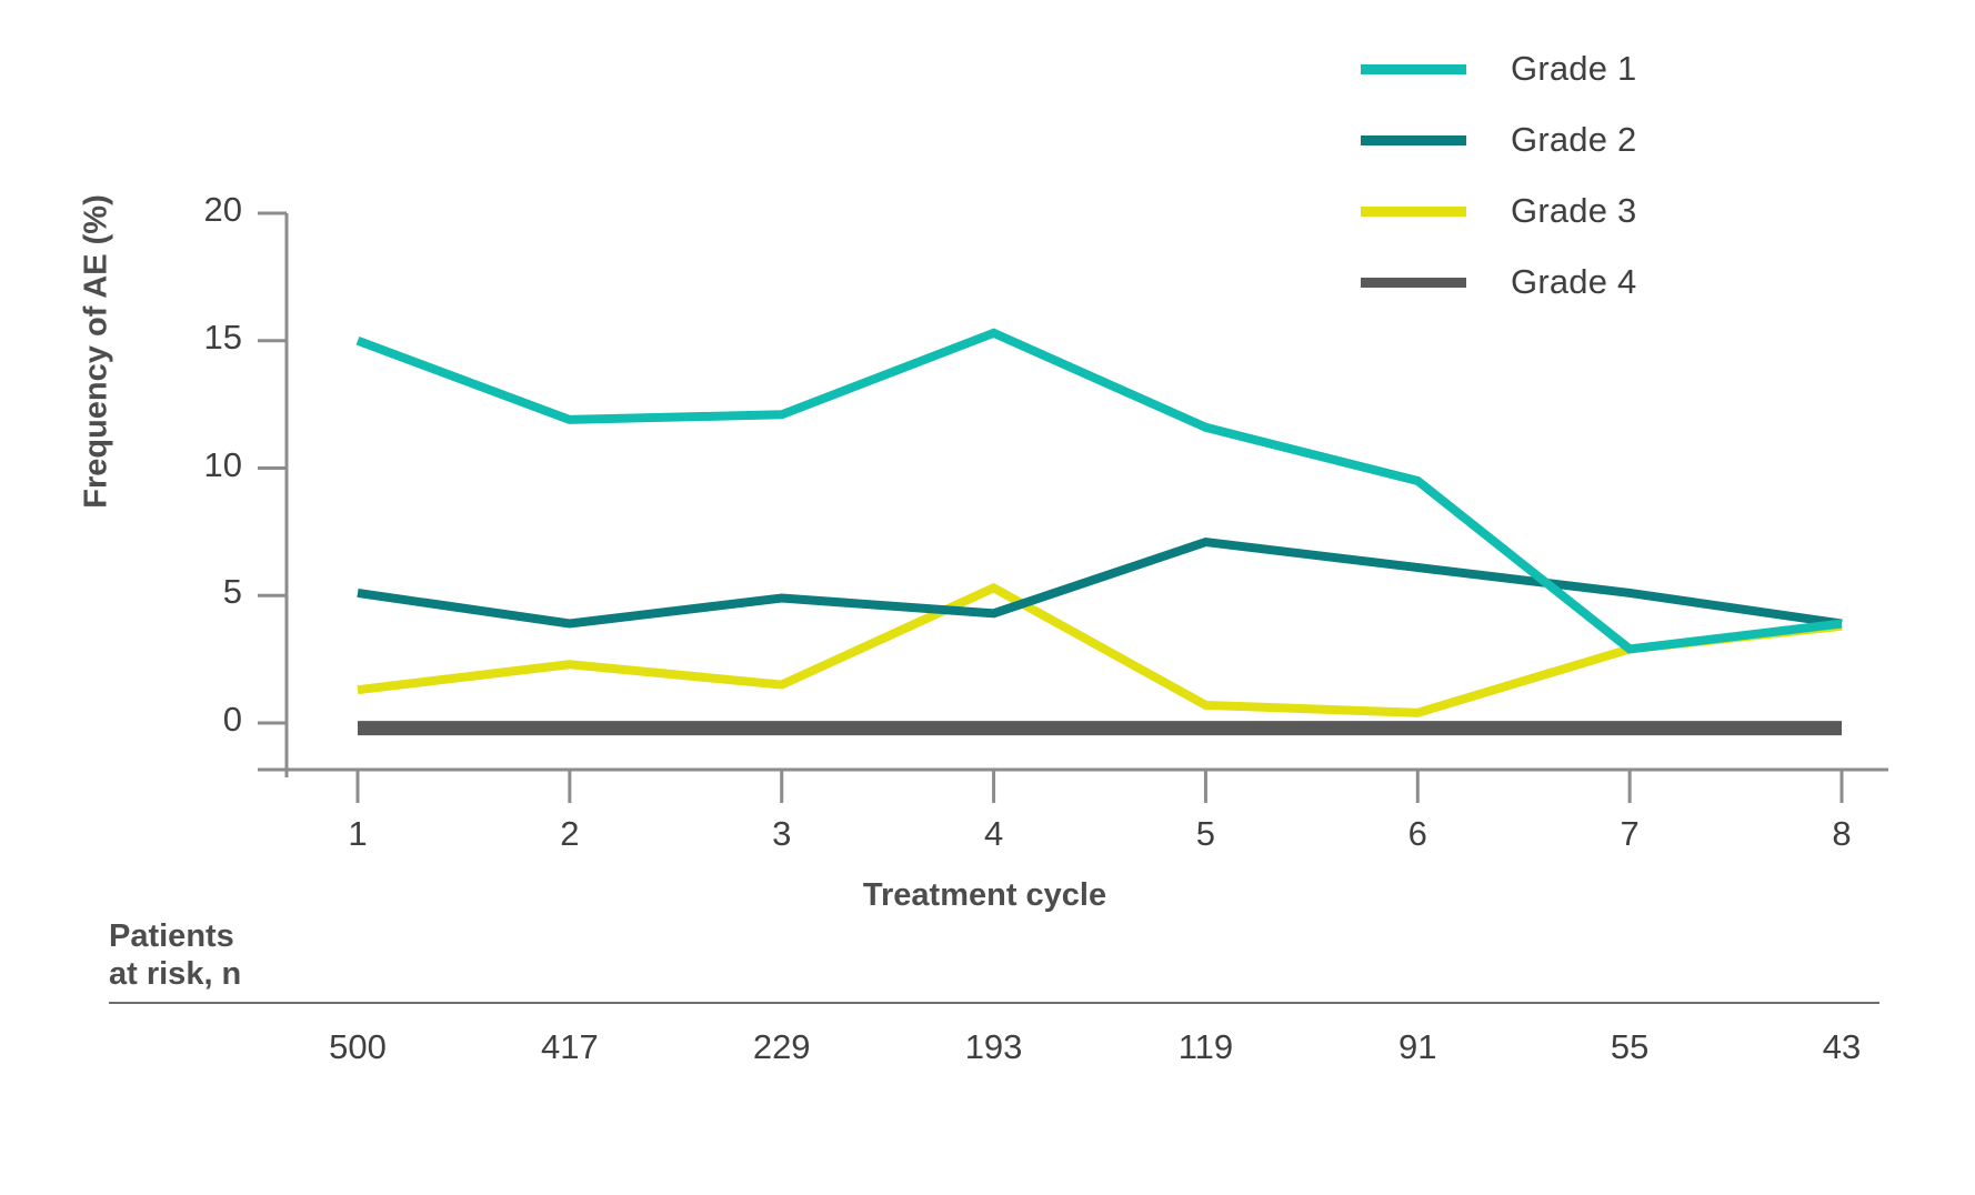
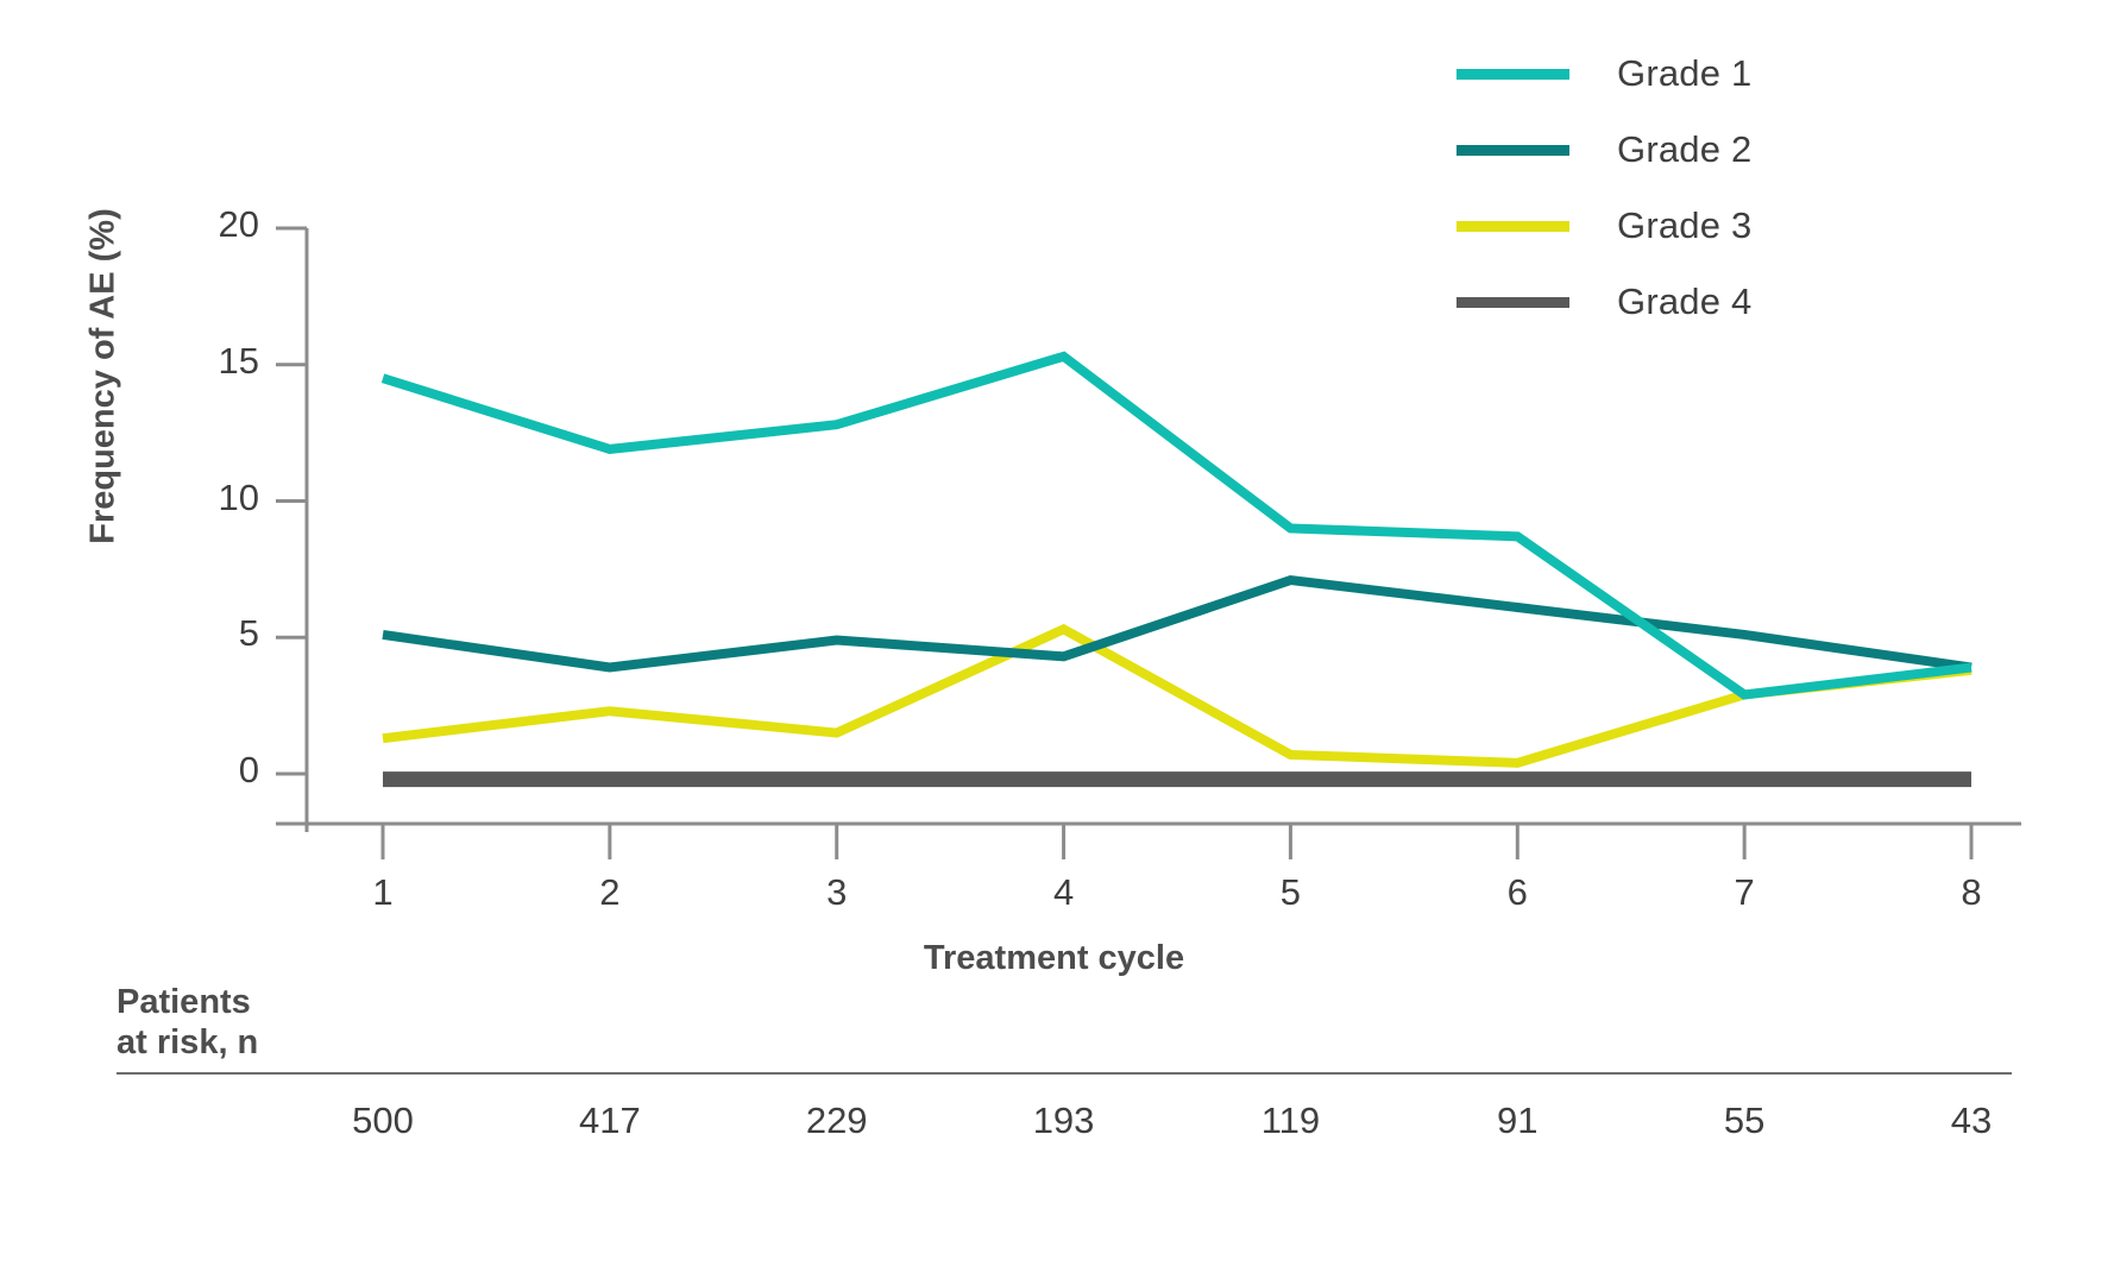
Grade 1/1: 15.0 -> 14.5
Grade 1/3: 12.1 -> 12.8
Grade 1/5: 11.6 -> 9.0
Grade 1/6: 9.5 -> 8.7
